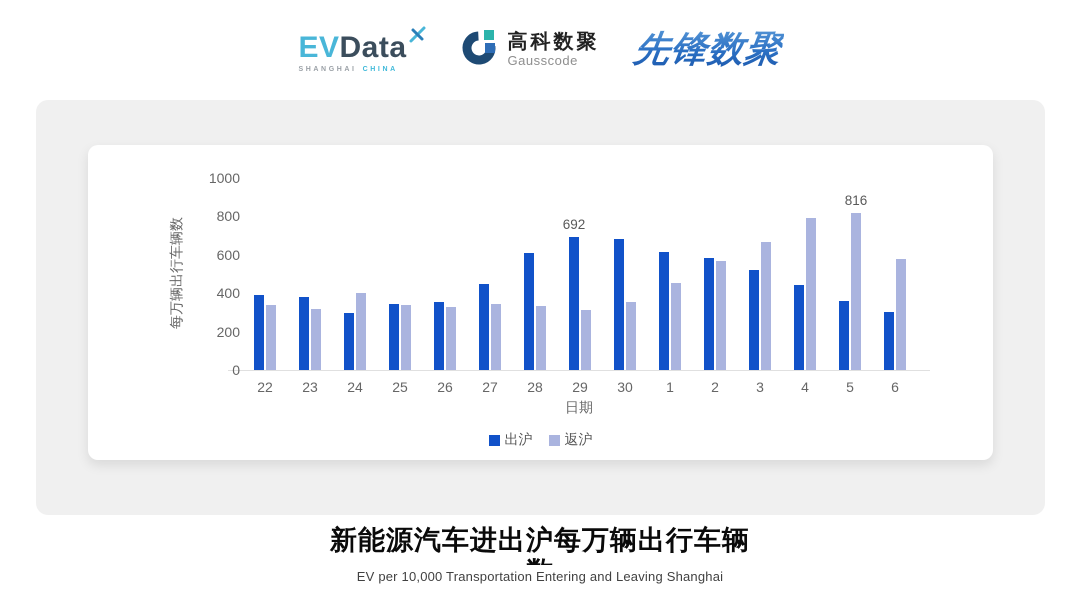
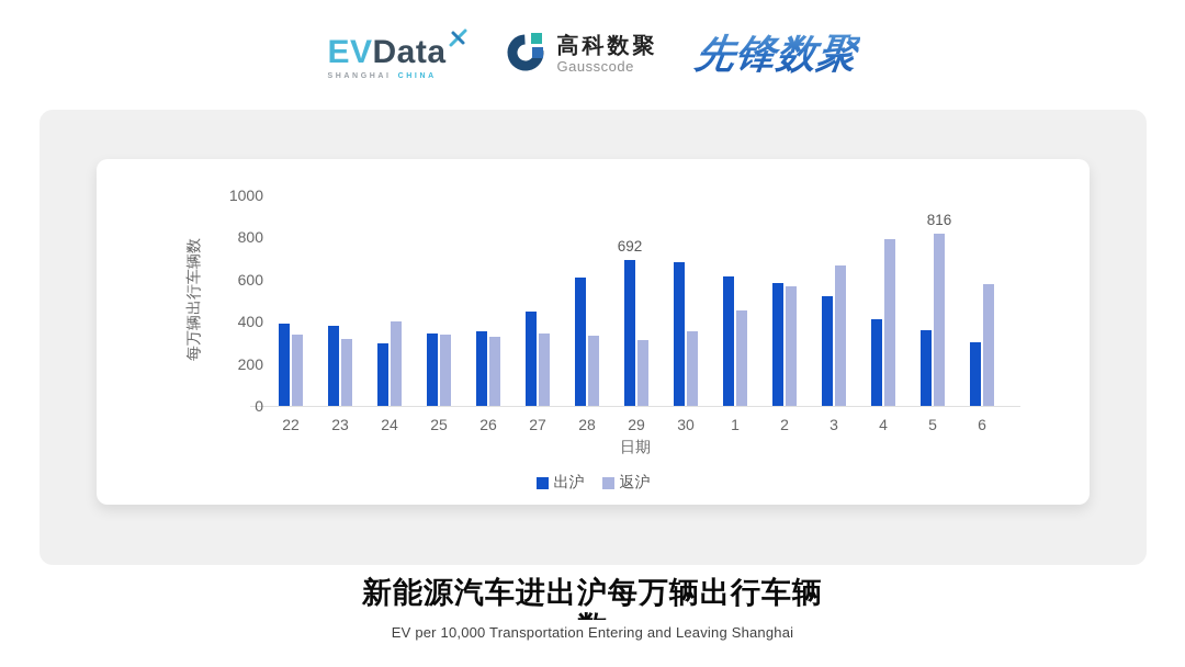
出沪/4: 440 -> 410
